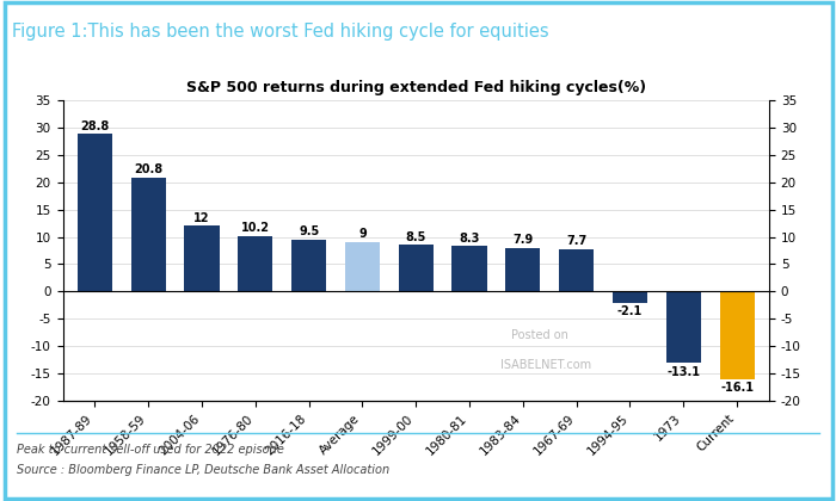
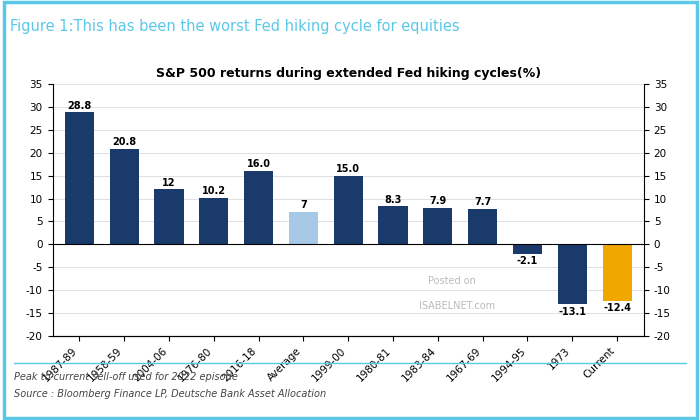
2016-18: 9.5 -> 16.0
Average: 9 -> 7
1999-00: 8.5 -> 15.0
Current: -16.1 -> -12.4
